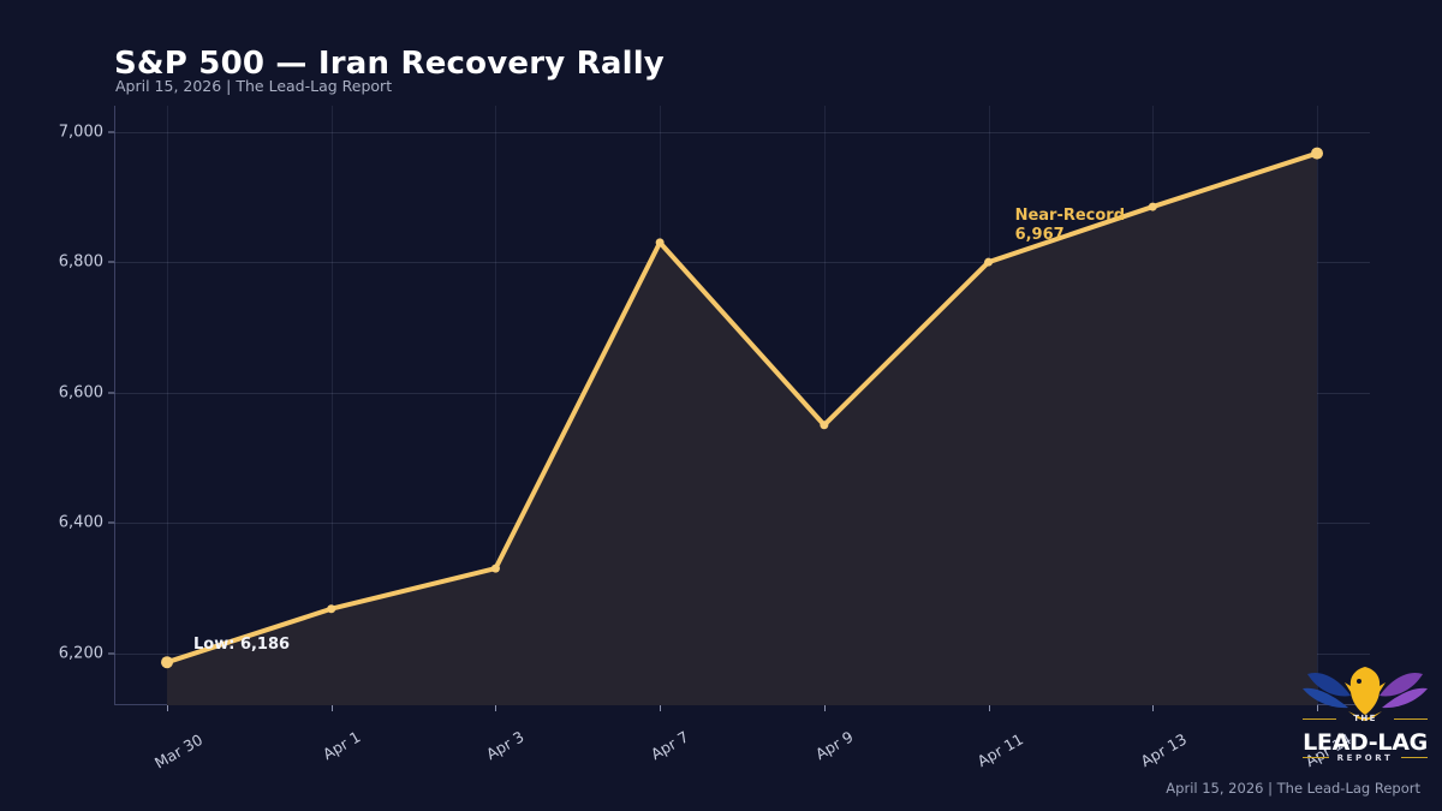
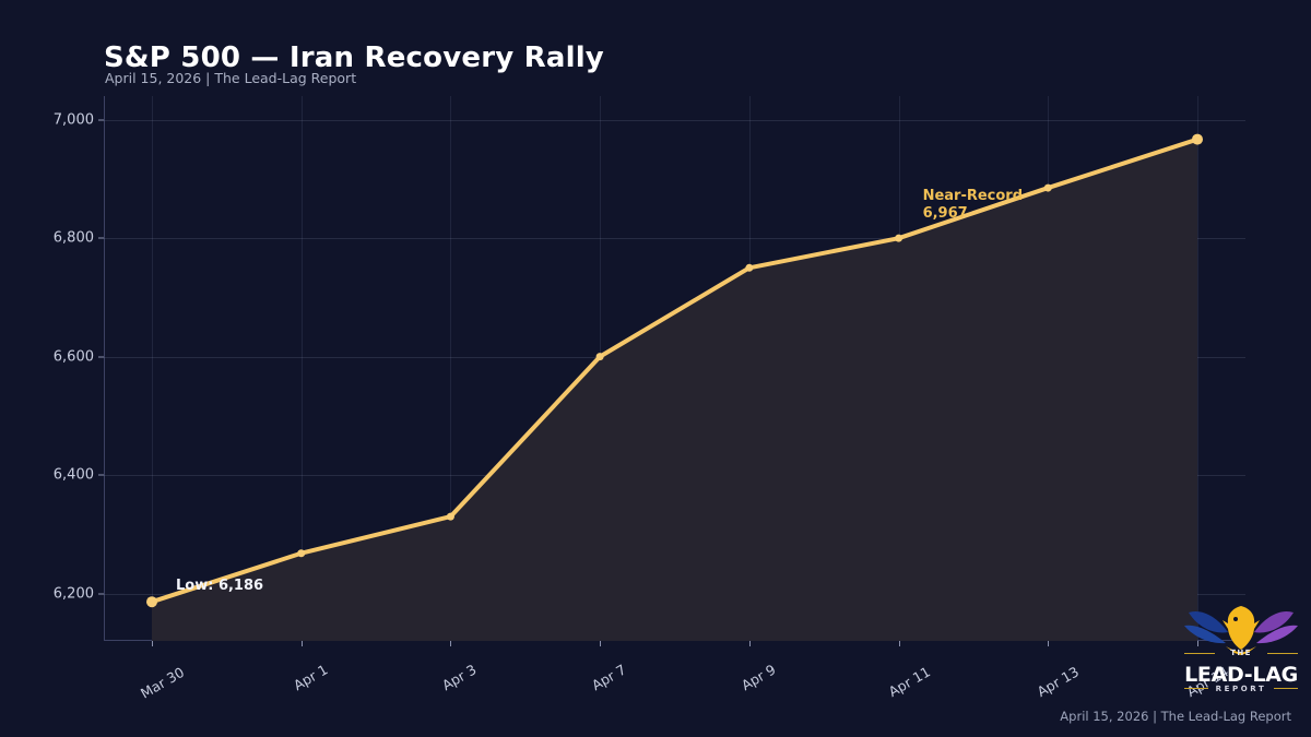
Apr 7: 6830 -> 6600
Apr 9: 6550 -> 6750
